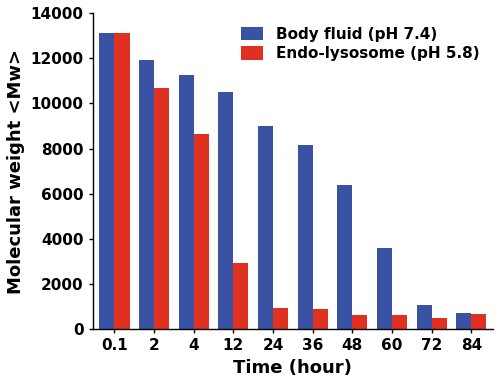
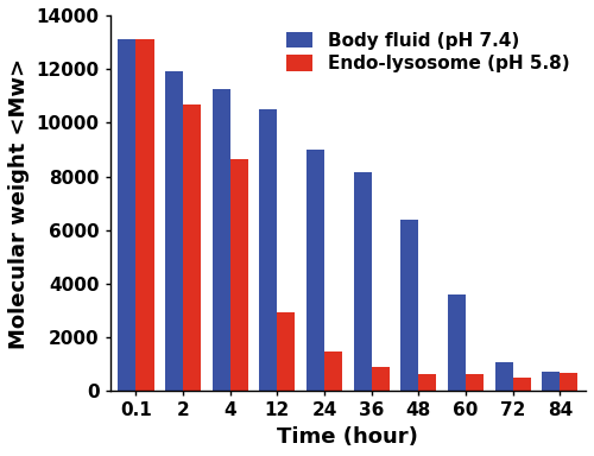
Endo-lysosome (pH 5.8)/24: 950 -> 1500
